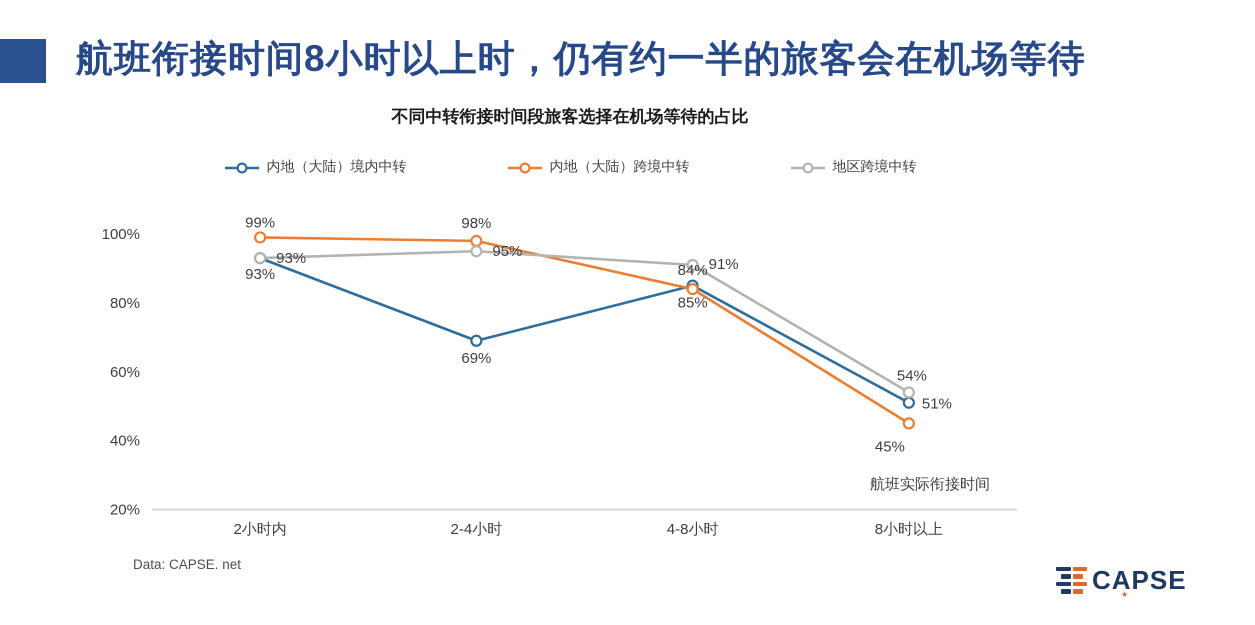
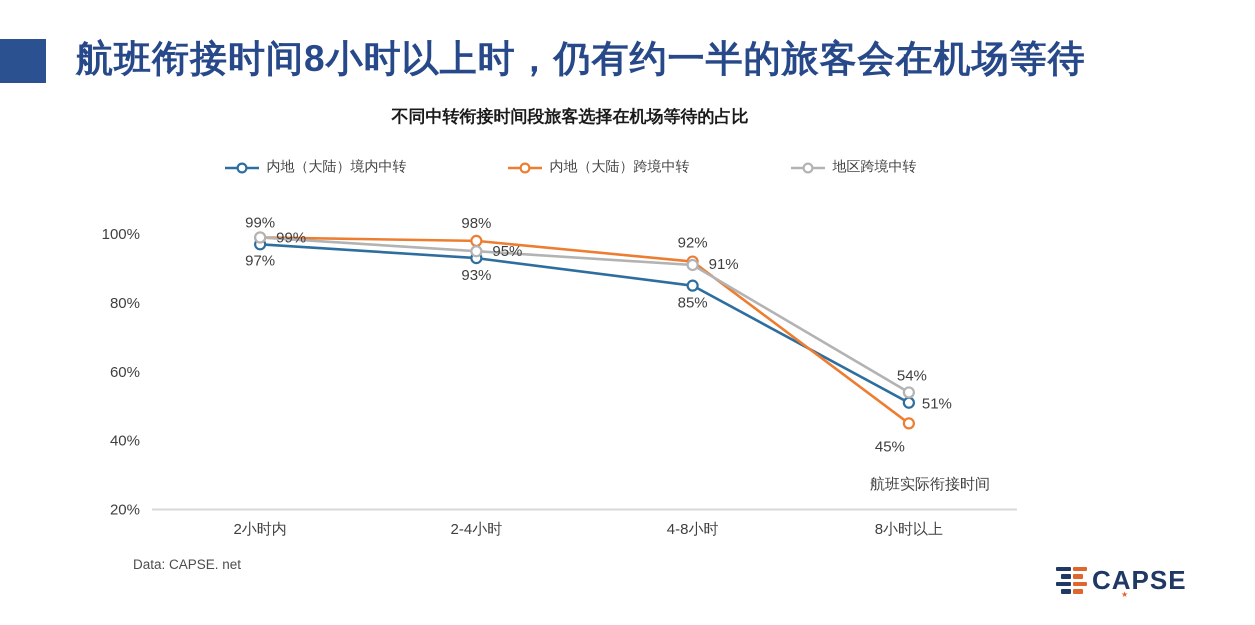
内地（大陆）境内中转/2小时内: 93% -> 97%
地区跨境中转/2小时内: 93% -> 99%
内地（大陆）境内中转/2-4小时: 69% -> 93%
内地（大陆）跨境中转/4-8小时: 84% -> 92%
